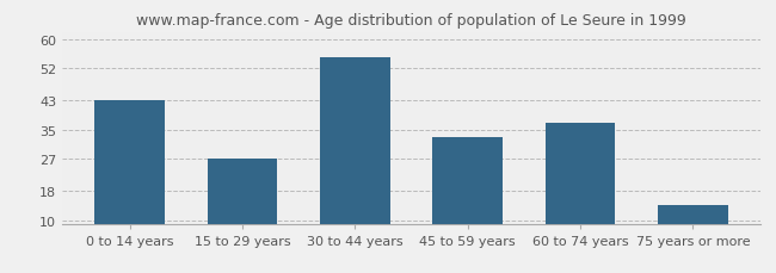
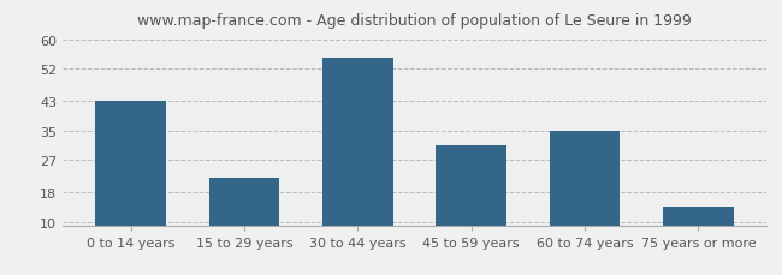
15 to 29 years: 27 -> 22
45 to 59 years: 33 -> 31
60 to 74 years: 37 -> 35
